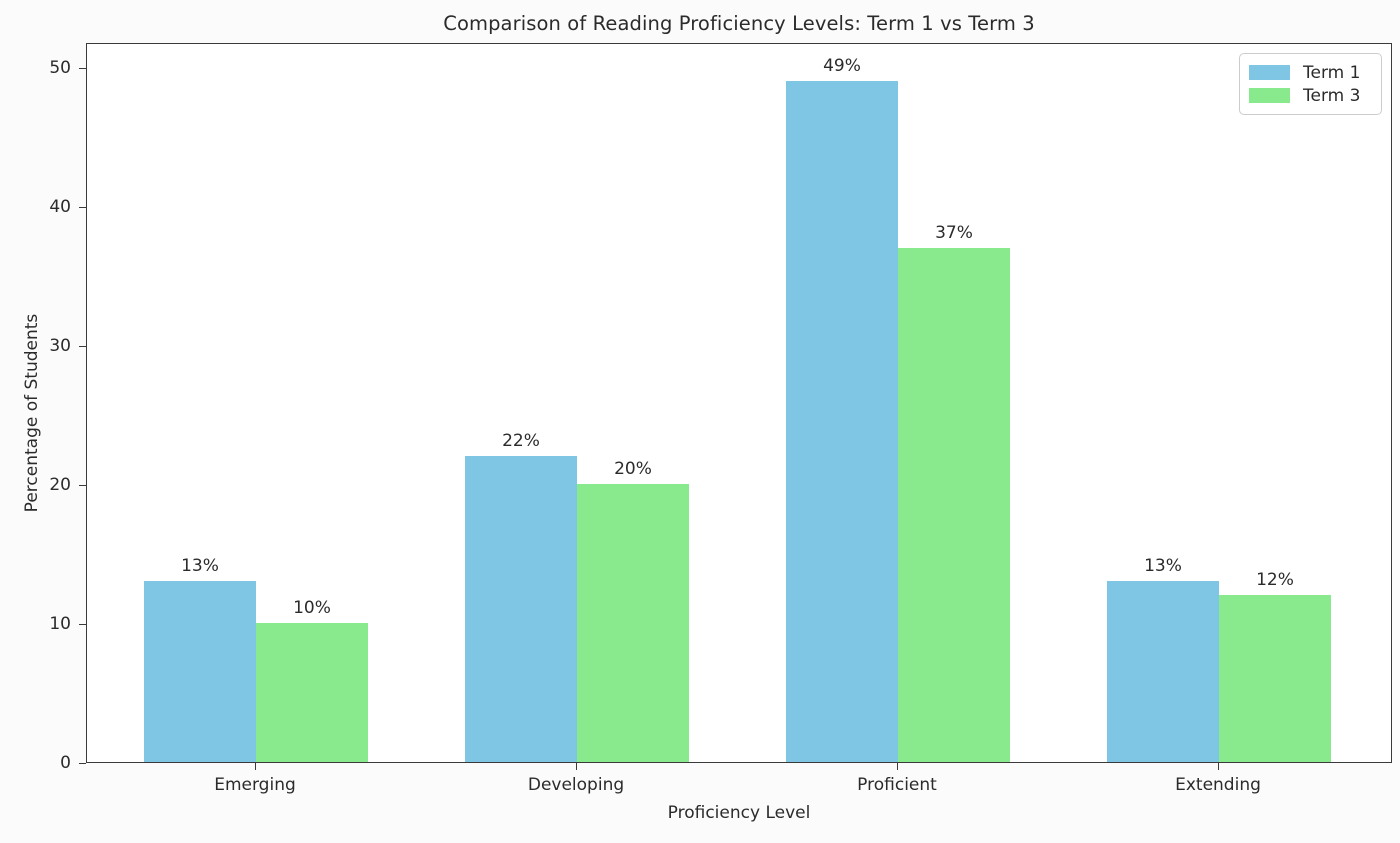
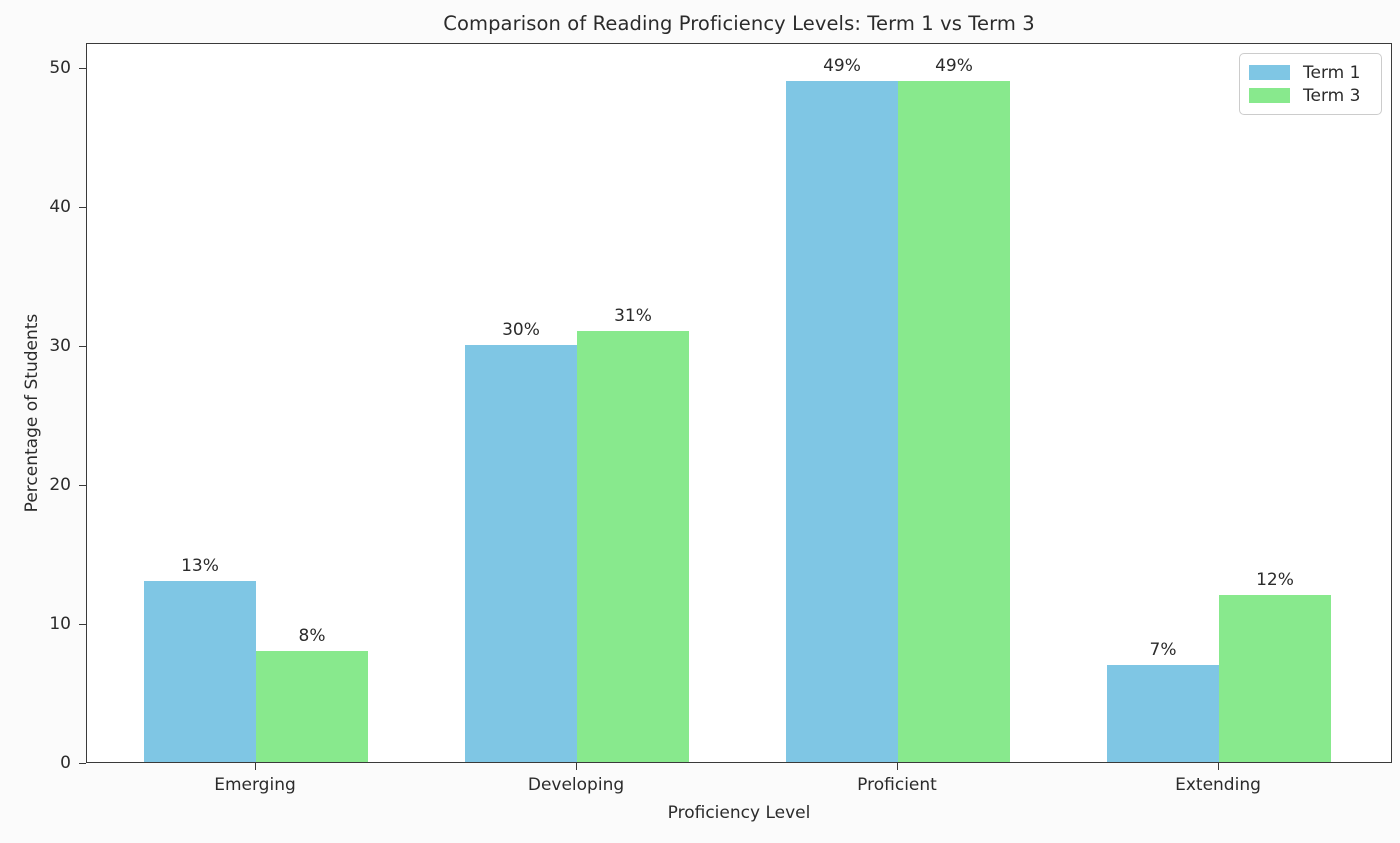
Term 3/Emerging: 10% -> 8%
Term 1/Developing: 22% -> 30%
Term 3/Developing: 20% -> 31%
Term 3/Proficient: 37% -> 49%
Term 1/Extending: 13% -> 7%
